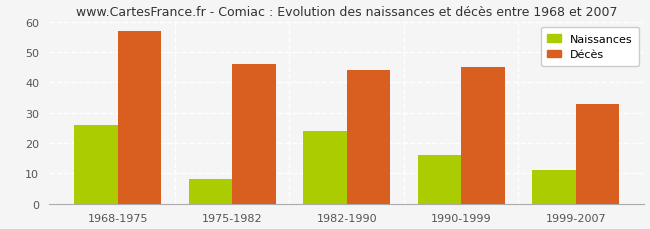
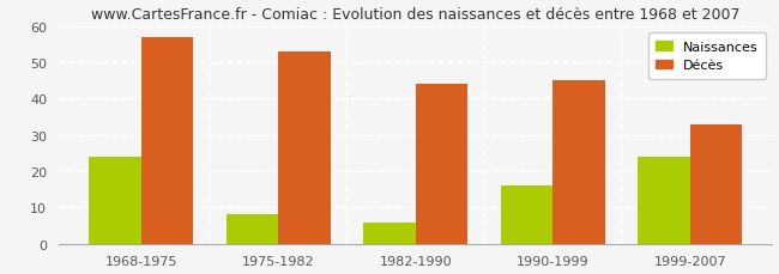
Naissances/1968-1975: 26 -> 24
Décès/1975-1982: 46 -> 53
Naissances/1982-1990: 24 -> 6
Naissances/1999-2007: 11 -> 24
